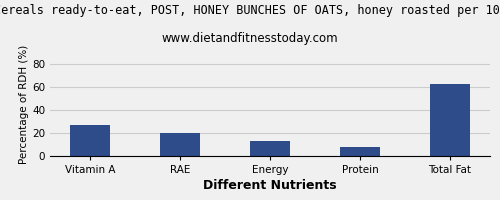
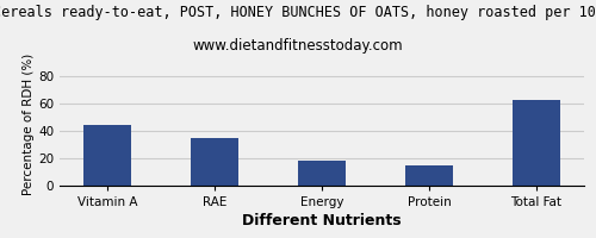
Vitamin A: 27 -> 44
RAE: 20 -> 35
Energy: 13 -> 18
Protein: 8 -> 15
